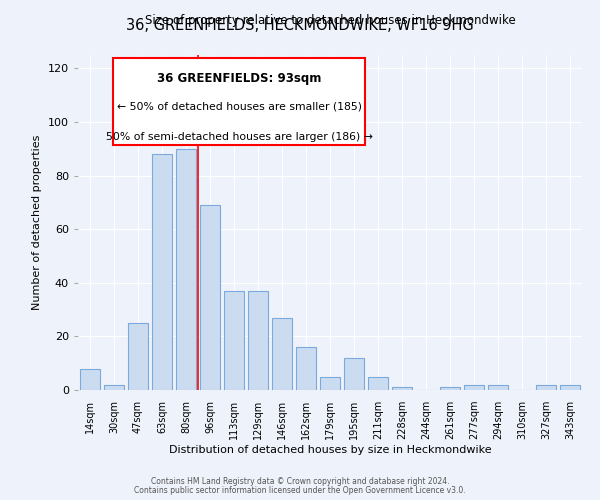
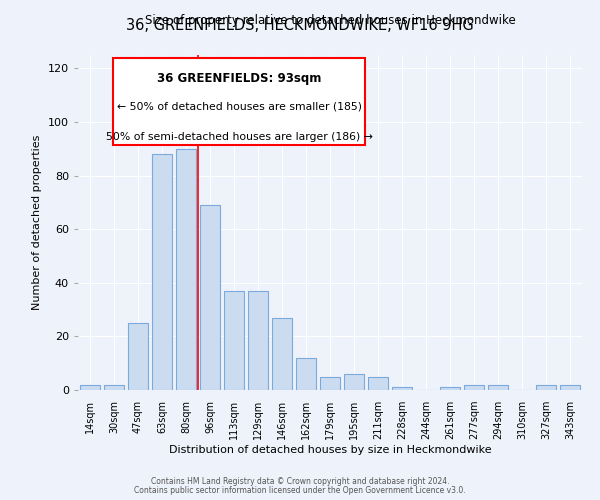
14sqm: 8 -> 2
162sqm: 16 -> 12
195sqm: 12 -> 6
